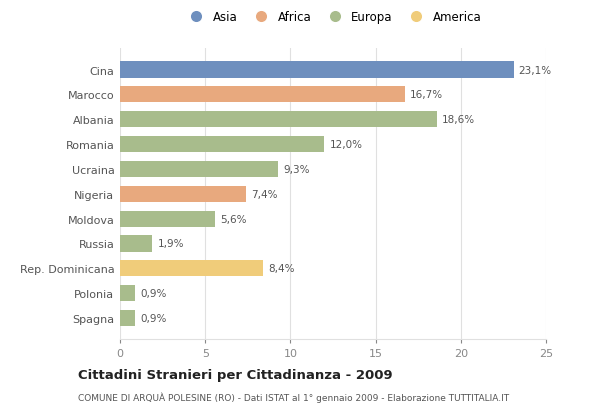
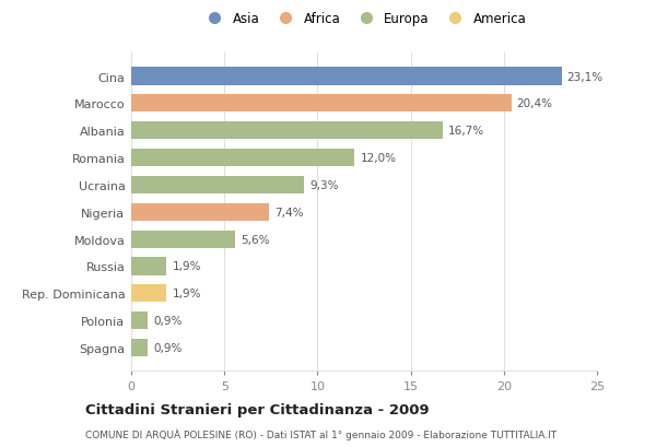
Marocco: 16,7% -> 20,4%
Albania: 18,6% -> 16,7%
Rep. Dominicana: 8,4% -> 1,9%
